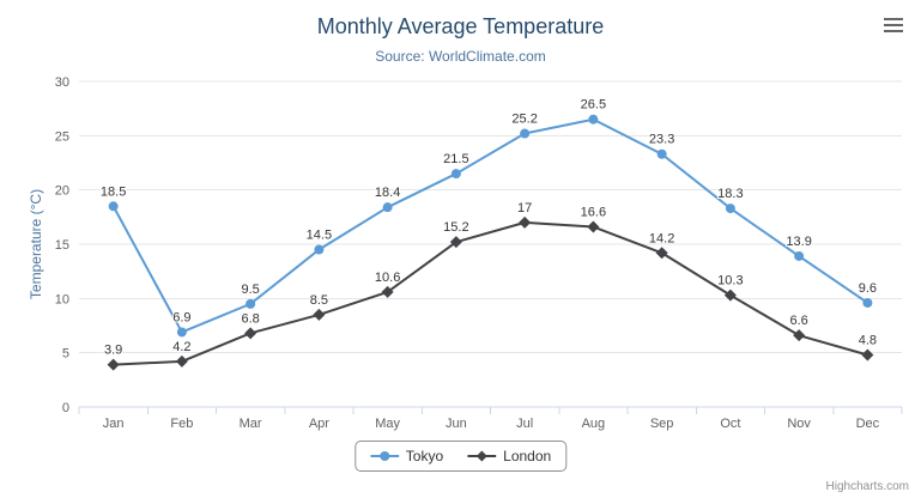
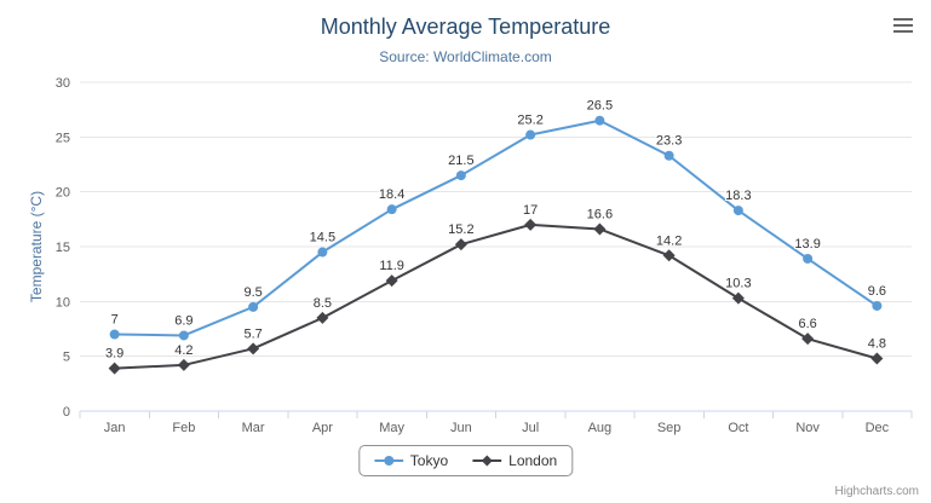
Tokyo/Jan: 18.5 -> 7
London/Mar: 6.8 -> 5.7
London/May: 10.6 -> 11.9
